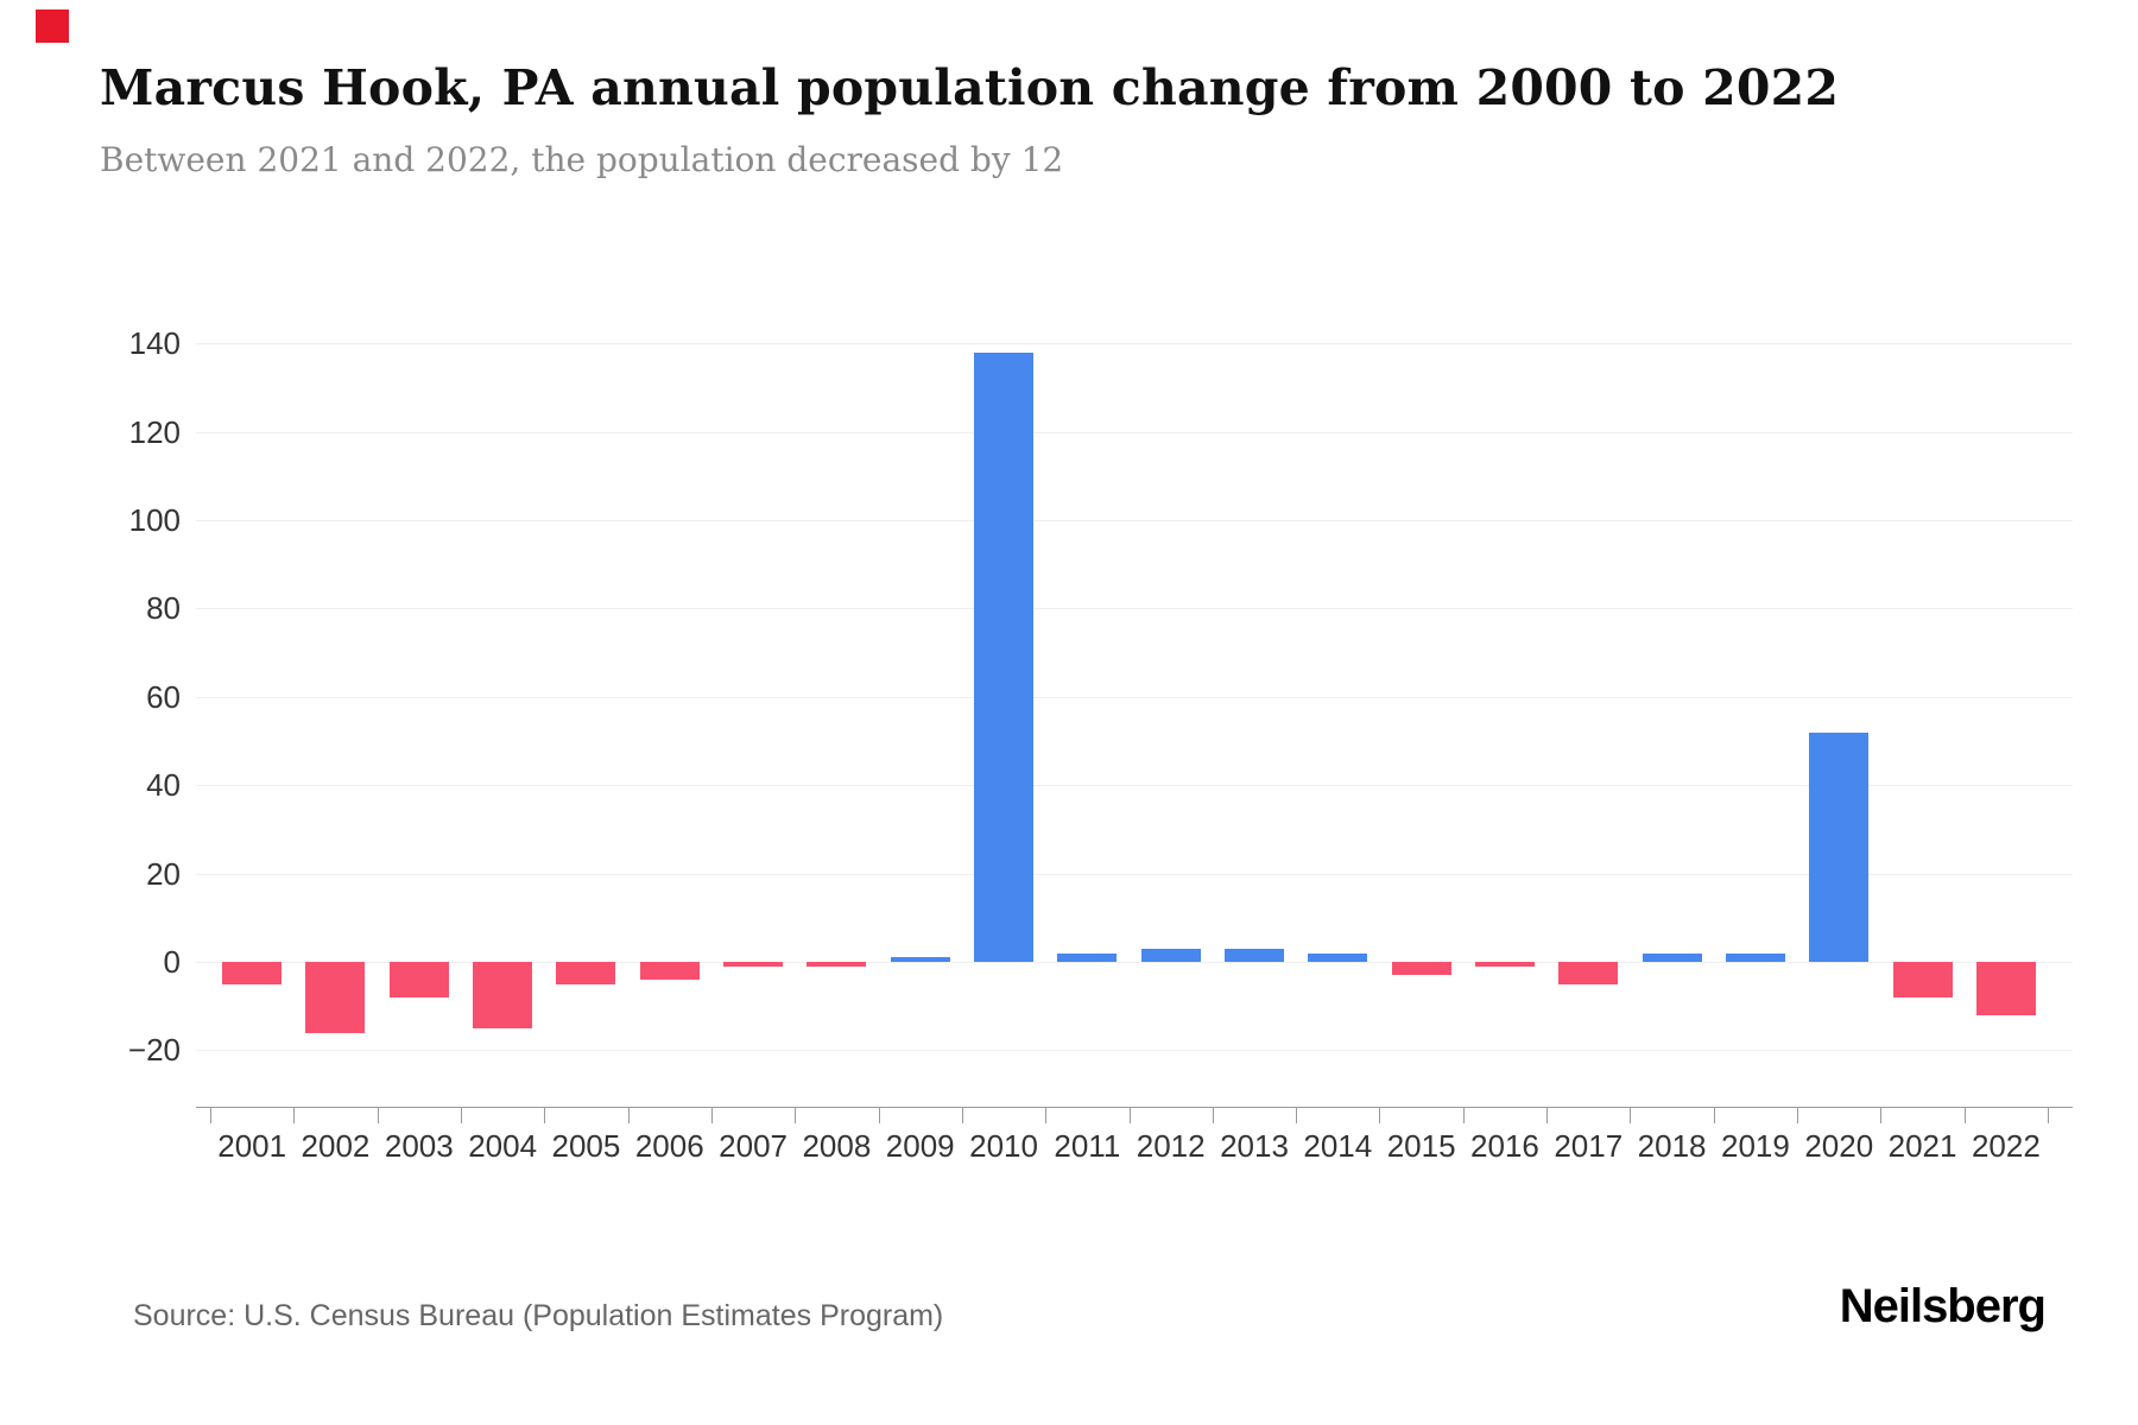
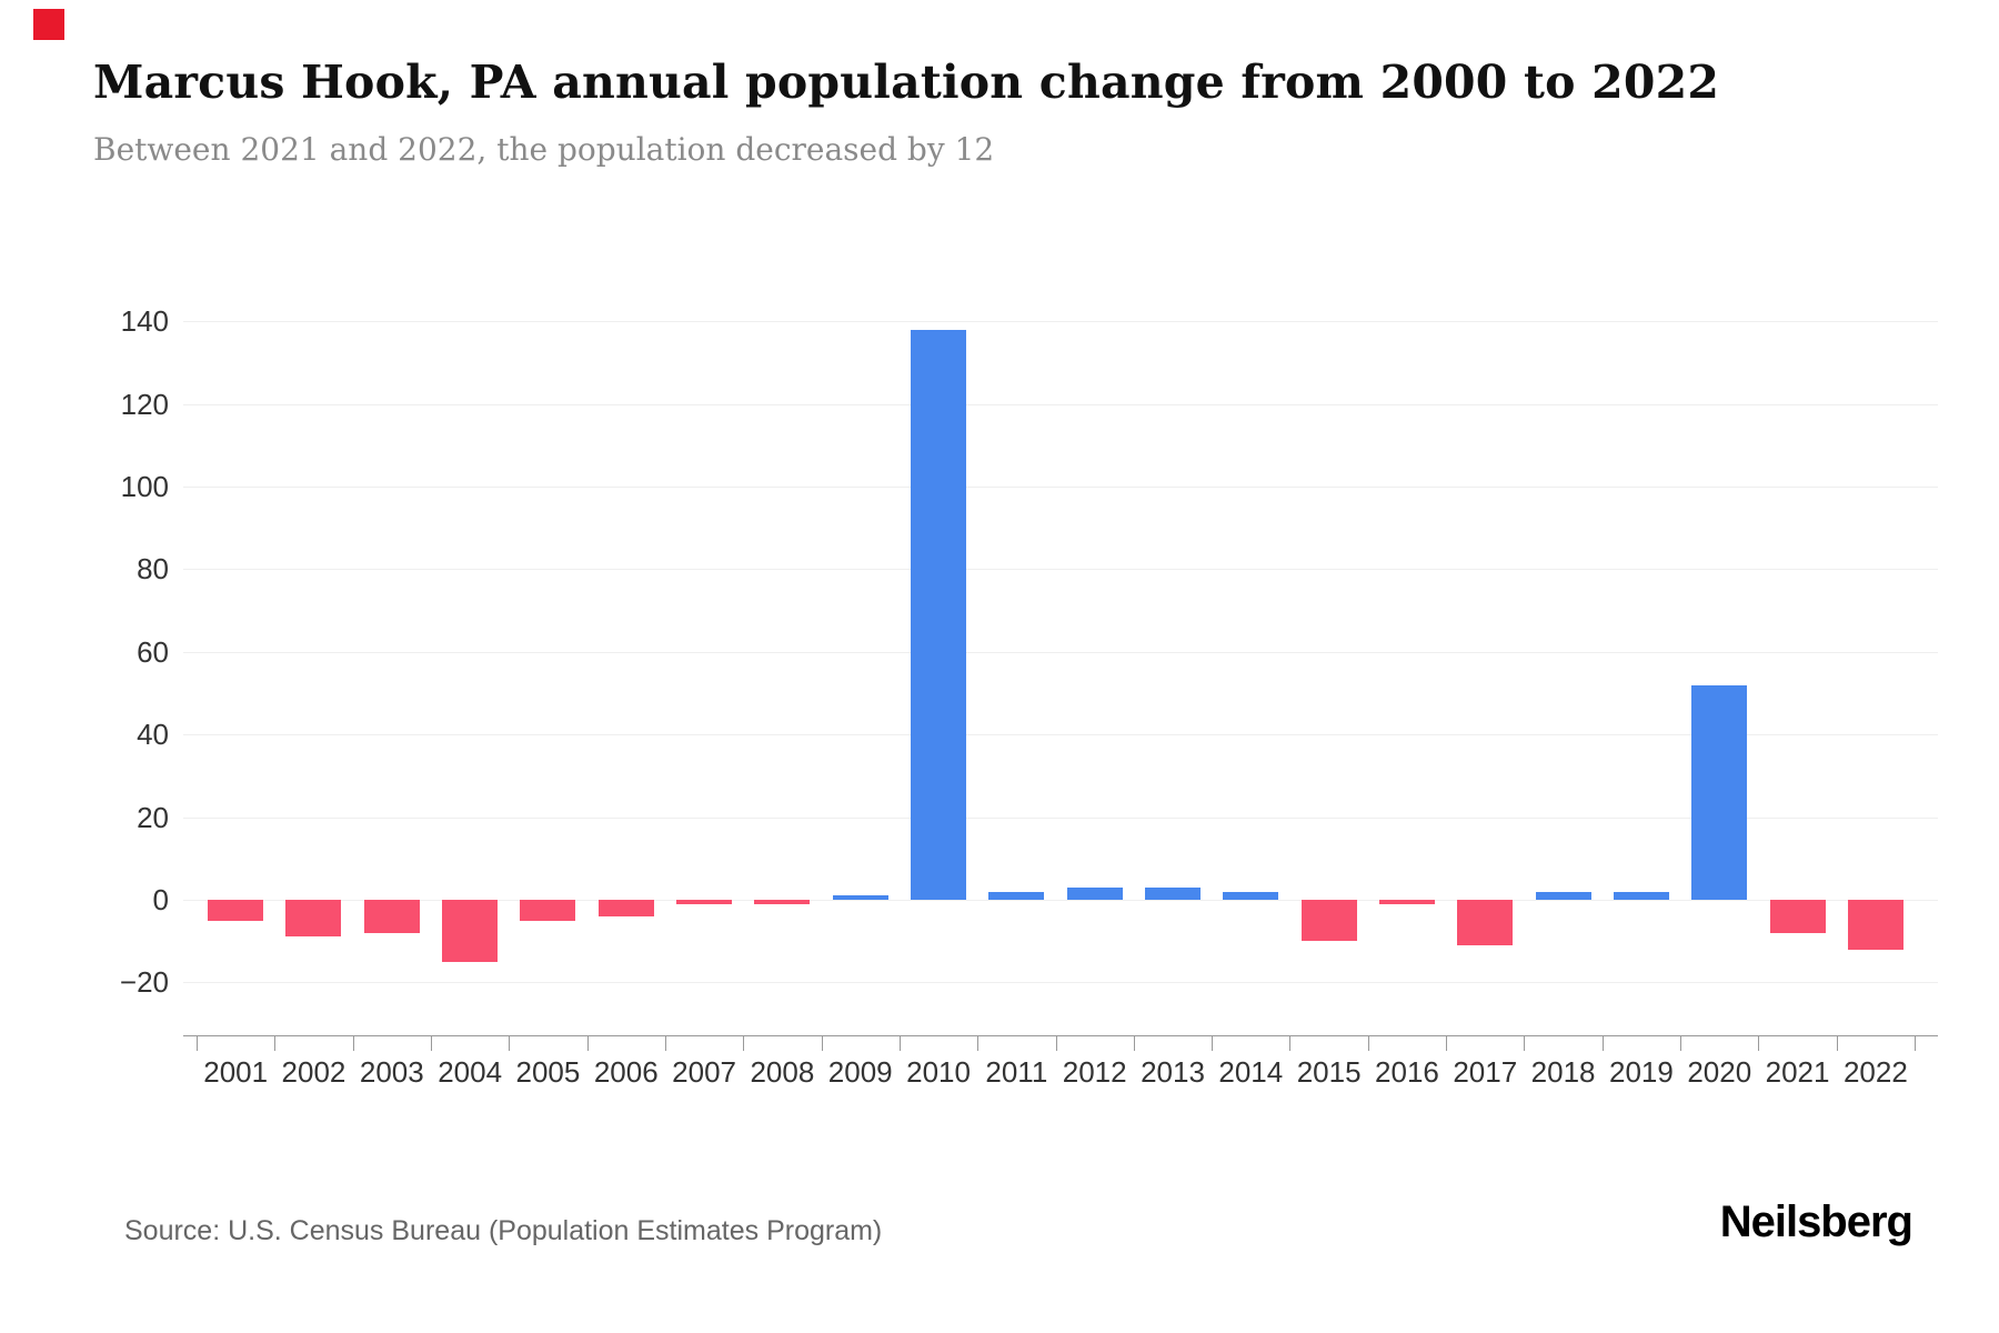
2002: -16 -> -9
2015: -3 -> -10
2017: -5 -> -11
